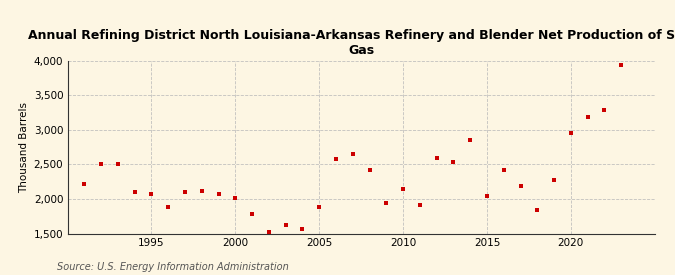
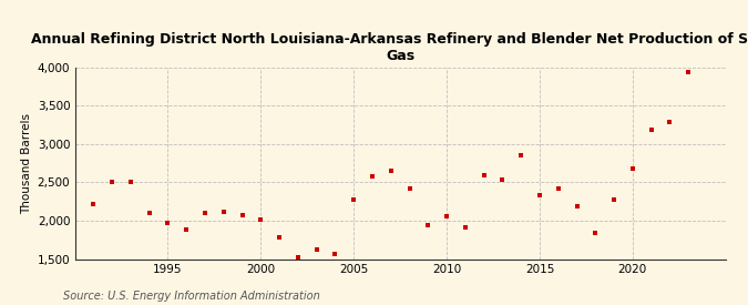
1995: 2,080 -> 1,970
2005: 1,880 -> 2,280
2010: 2,140 -> 2,060
2015: 2,040 -> 2,330
2020: 2,960 -> 2,680
